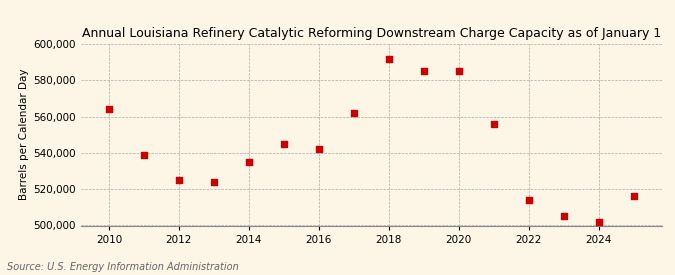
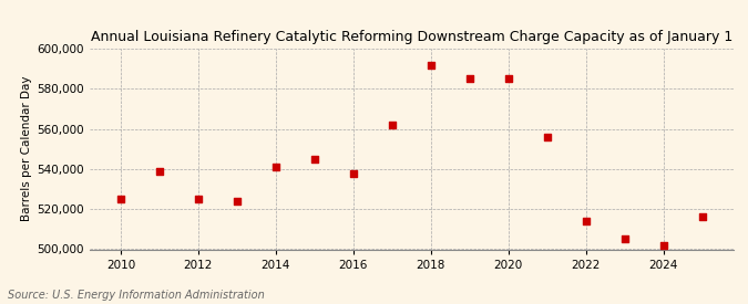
2010: 564,000 -> 525,000
2014: 535,000 -> 541,000
2016: 542,000 -> 538,000
